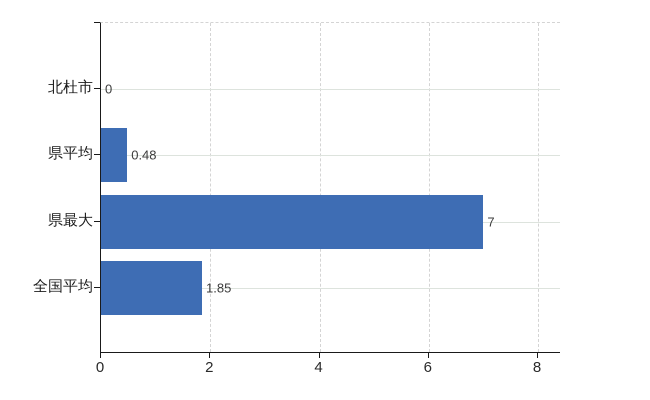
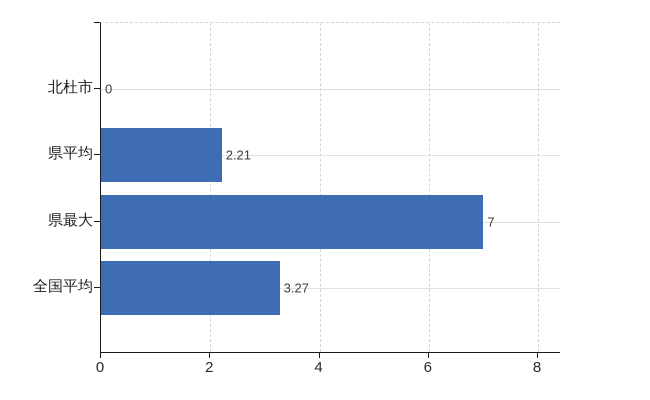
県平均: 0.48 -> 2.21
全国平均: 1.85 -> 3.27
